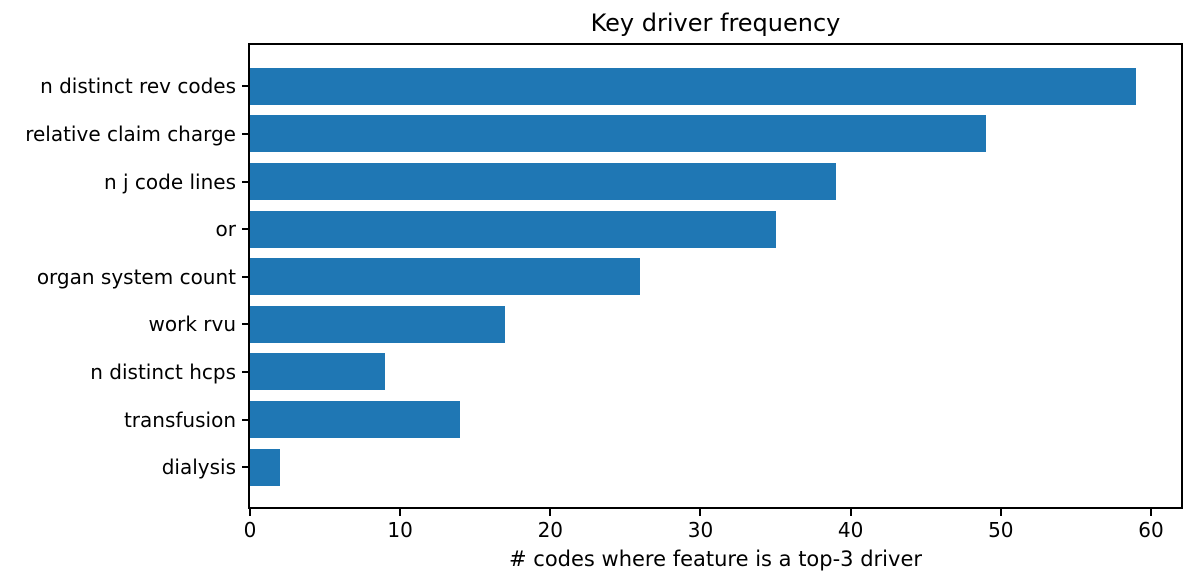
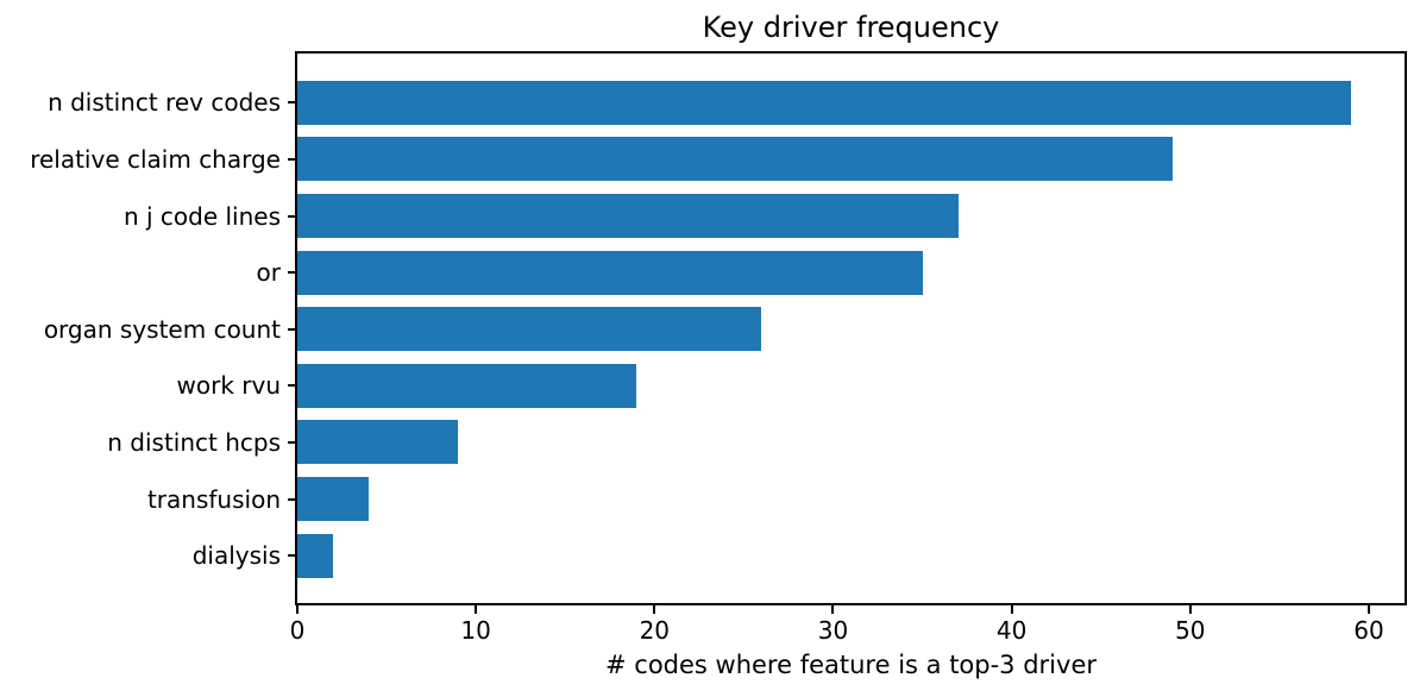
n j code lines: 39 -> 37
work rvu: 17 -> 19
transfusion: 14 -> 4
